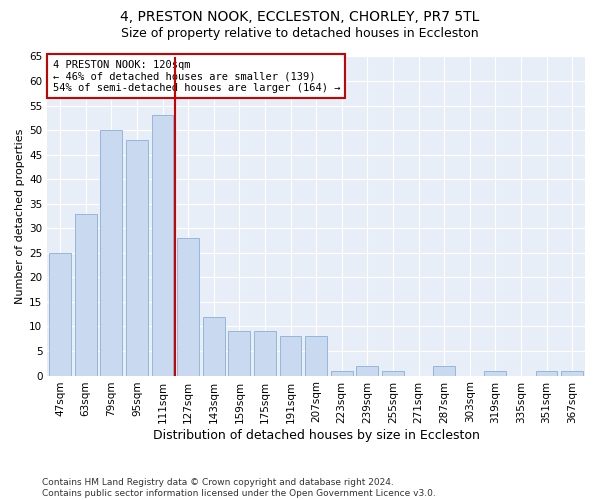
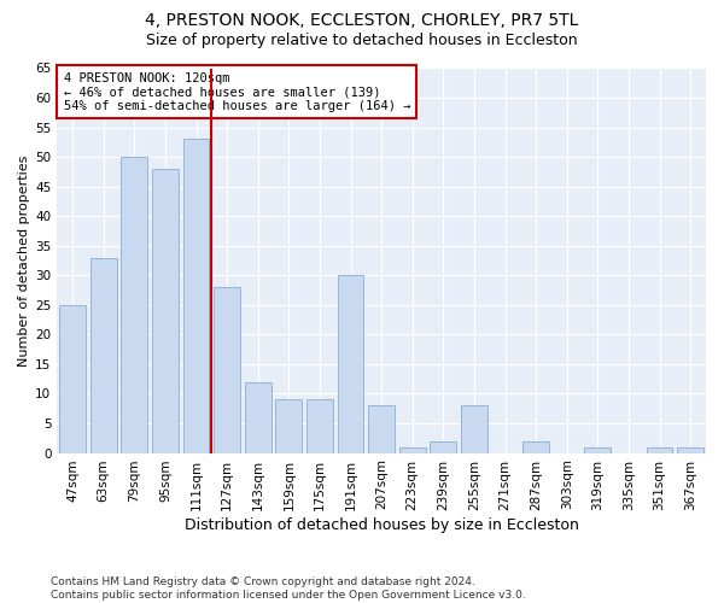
191sqm: 8 -> 30
255sqm: 1 -> 8
